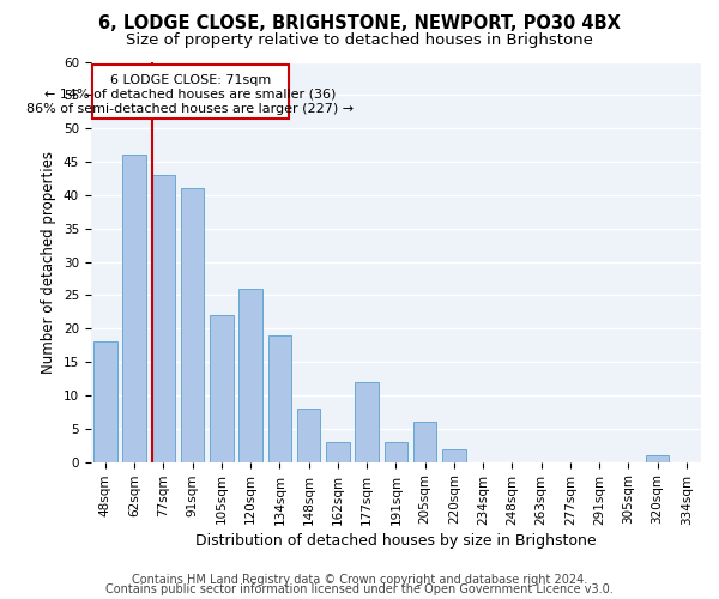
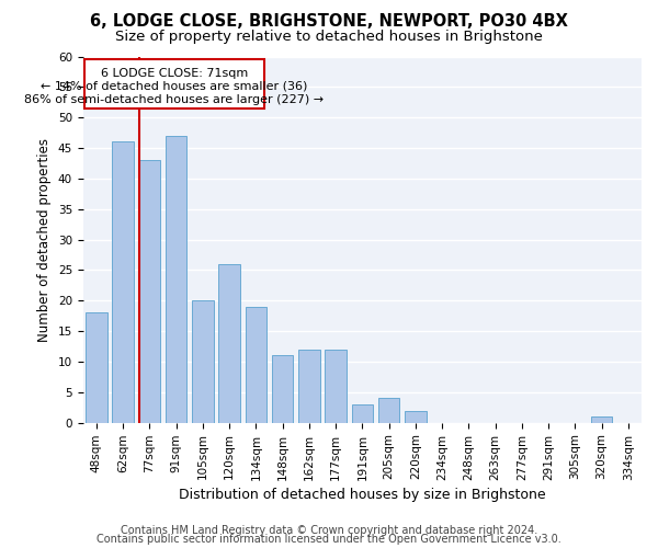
91sqm: 41 -> 47
105sqm: 22 -> 20
148sqm: 8 -> 11
162sqm: 3 -> 12
205sqm: 6 -> 4
